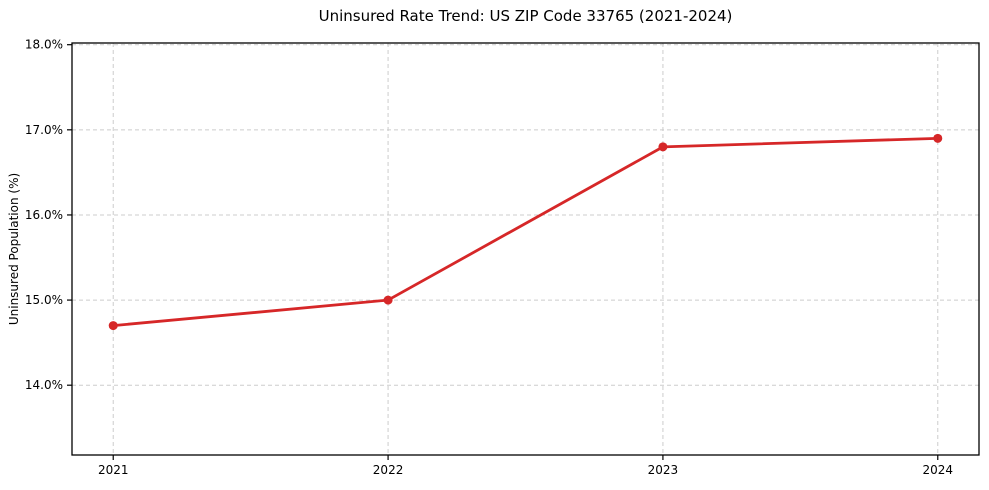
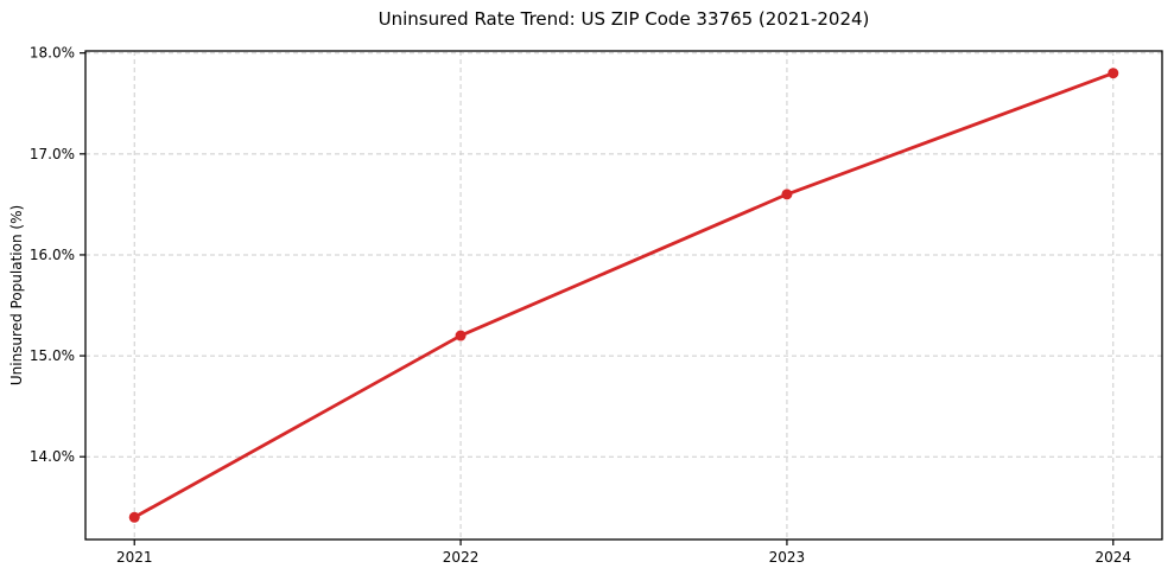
2021: 14.7% -> 13.4%
2022: 15.0% -> 15.2%
2023: 16.8% -> 16.6%
2024: 16.9% -> 17.8%
